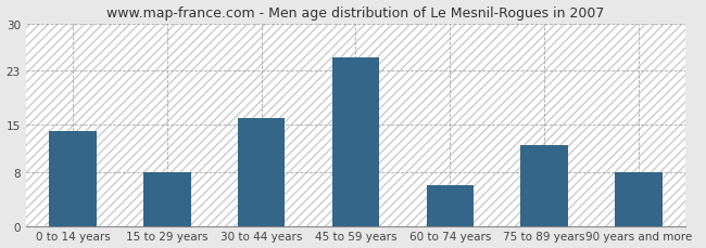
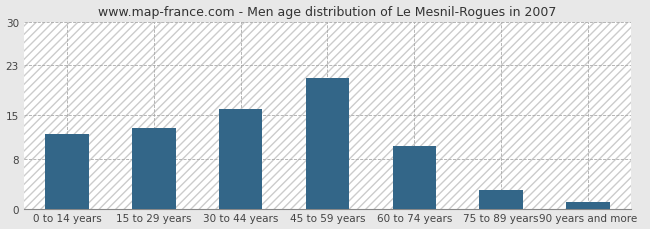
0 to 14 years: 14 -> 12
15 to 29 years: 8 -> 13
45 to 59 years: 25 -> 21
60 to 74 years: 6 -> 10
75 to 89 years: 12 -> 3
90 years and more: 8 -> 1
